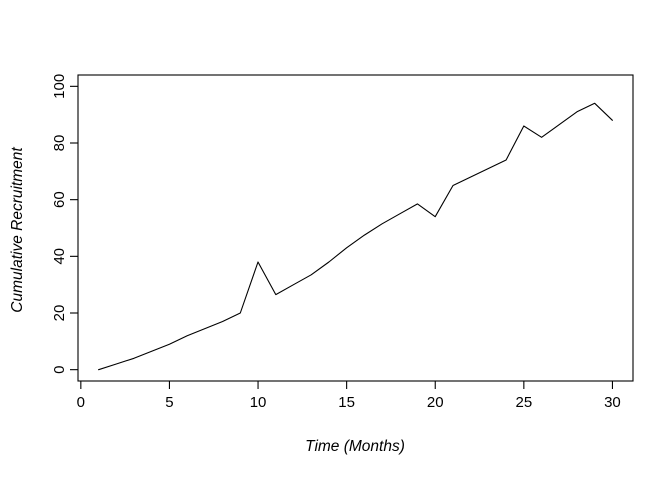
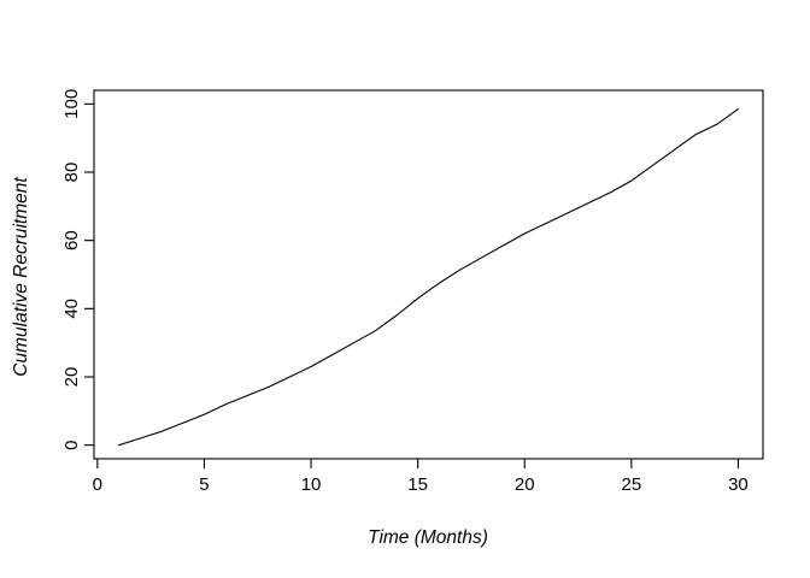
10: 38 -> 23
20: 54 -> 62
25: 86 -> 78
30: 88 -> 98
